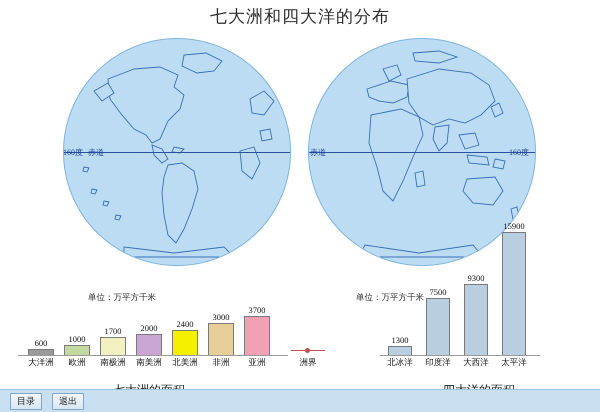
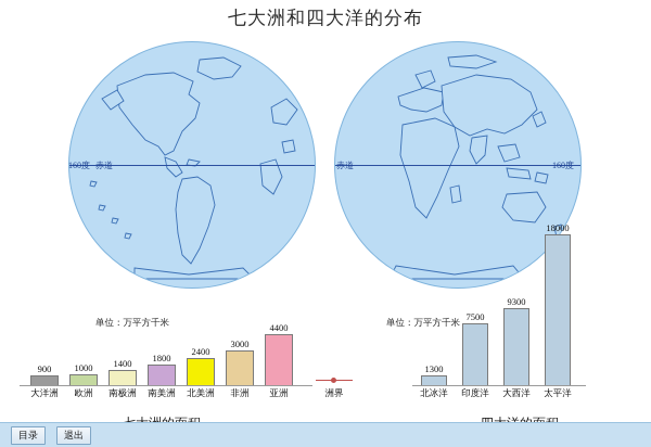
七大洲的面积/大洋洲: 600 -> 900
七大洲的面积/南极洲: 1700 -> 1400
七大洲的面积/南美洲: 2000 -> 1800
七大洲的面积/亚洲: 3700 -> 4400
四大洋的面积/太平洋: 15900 -> 18000
